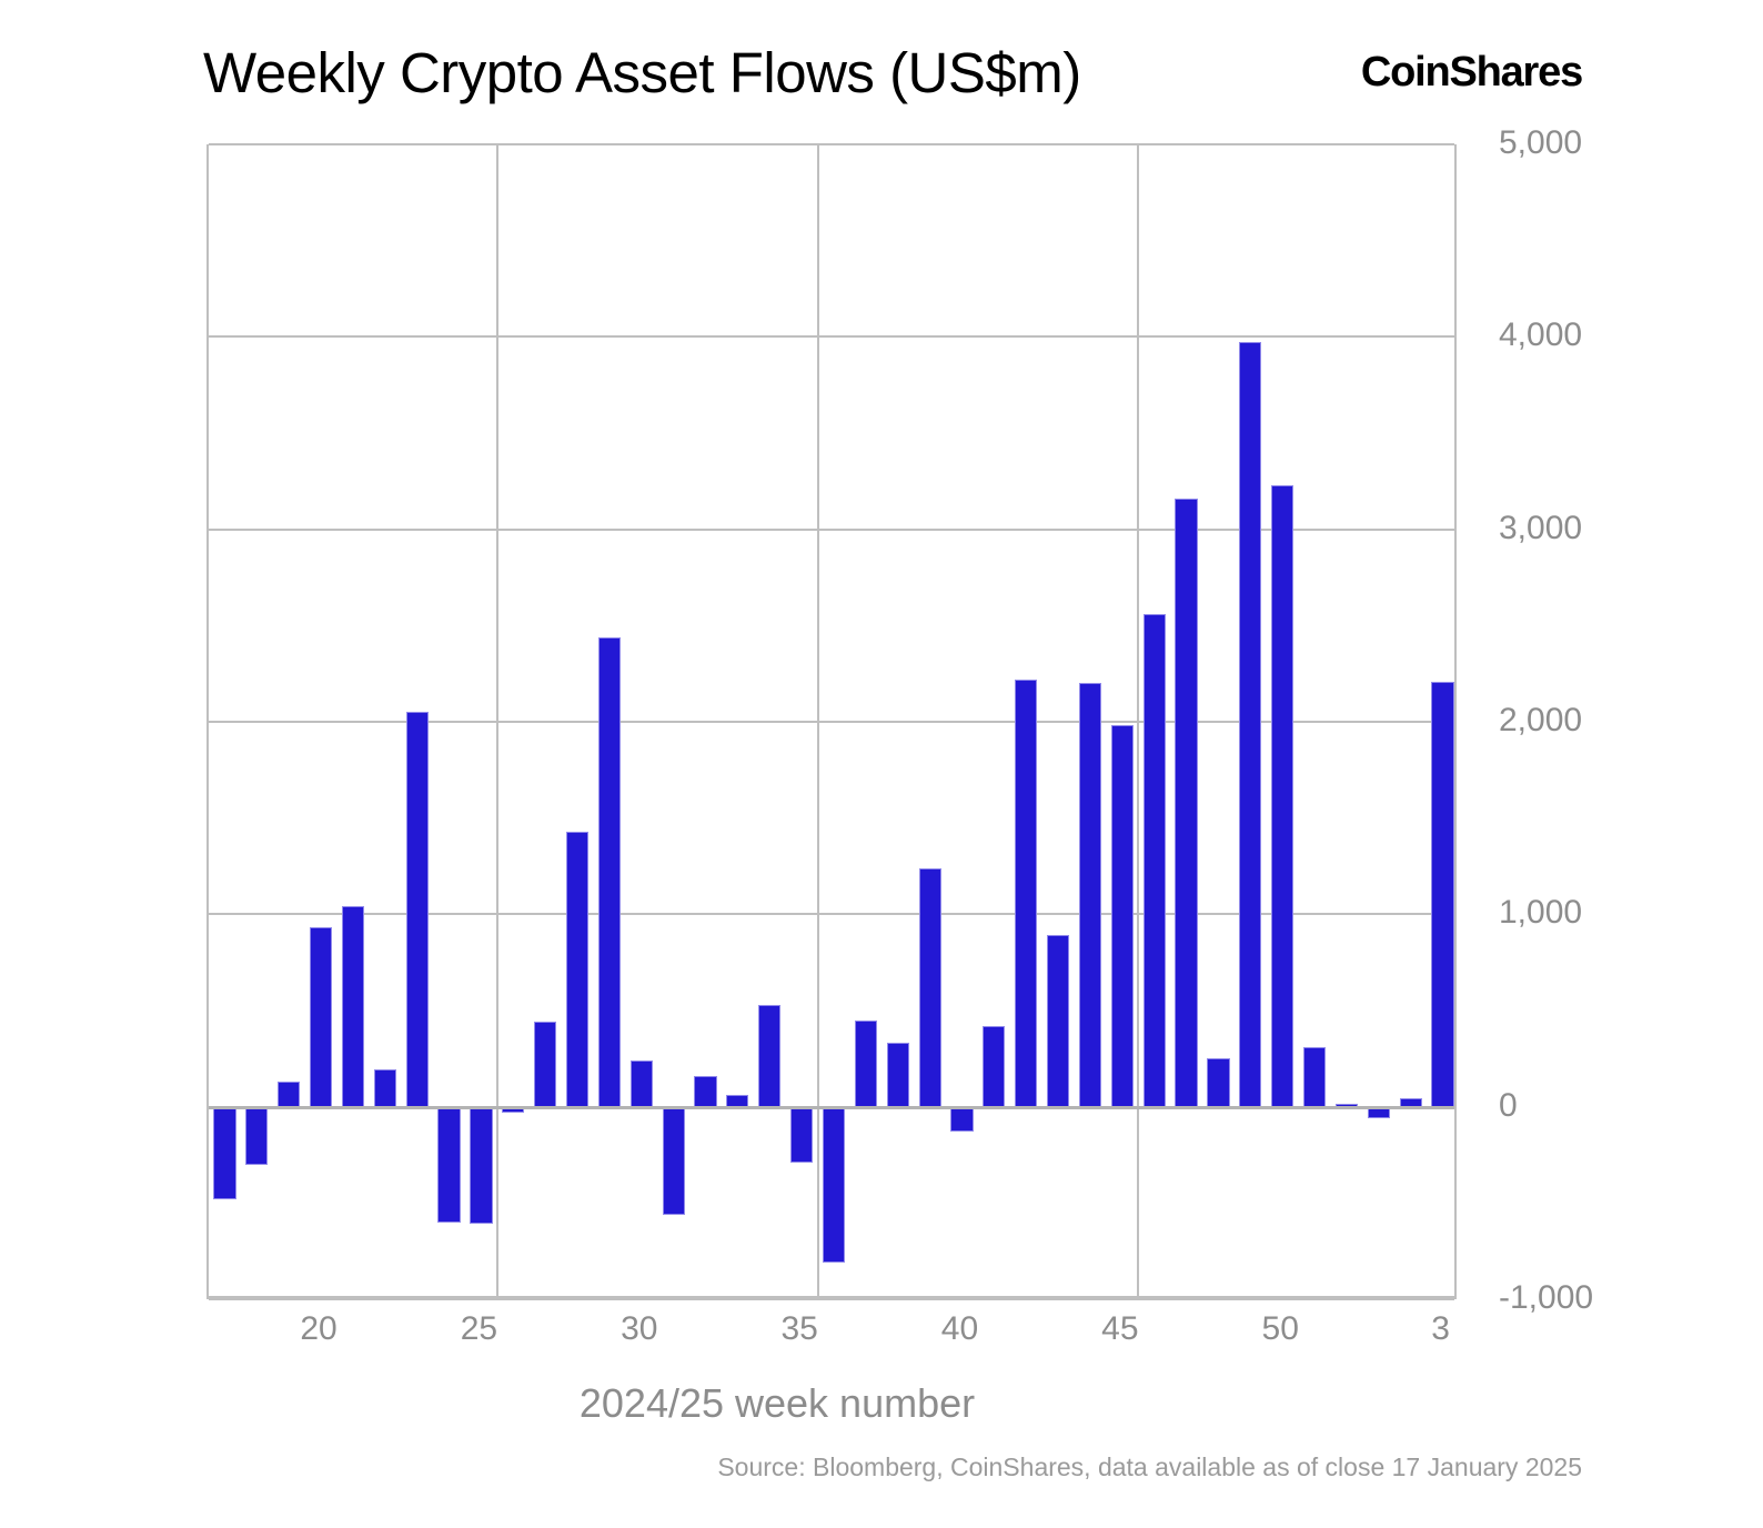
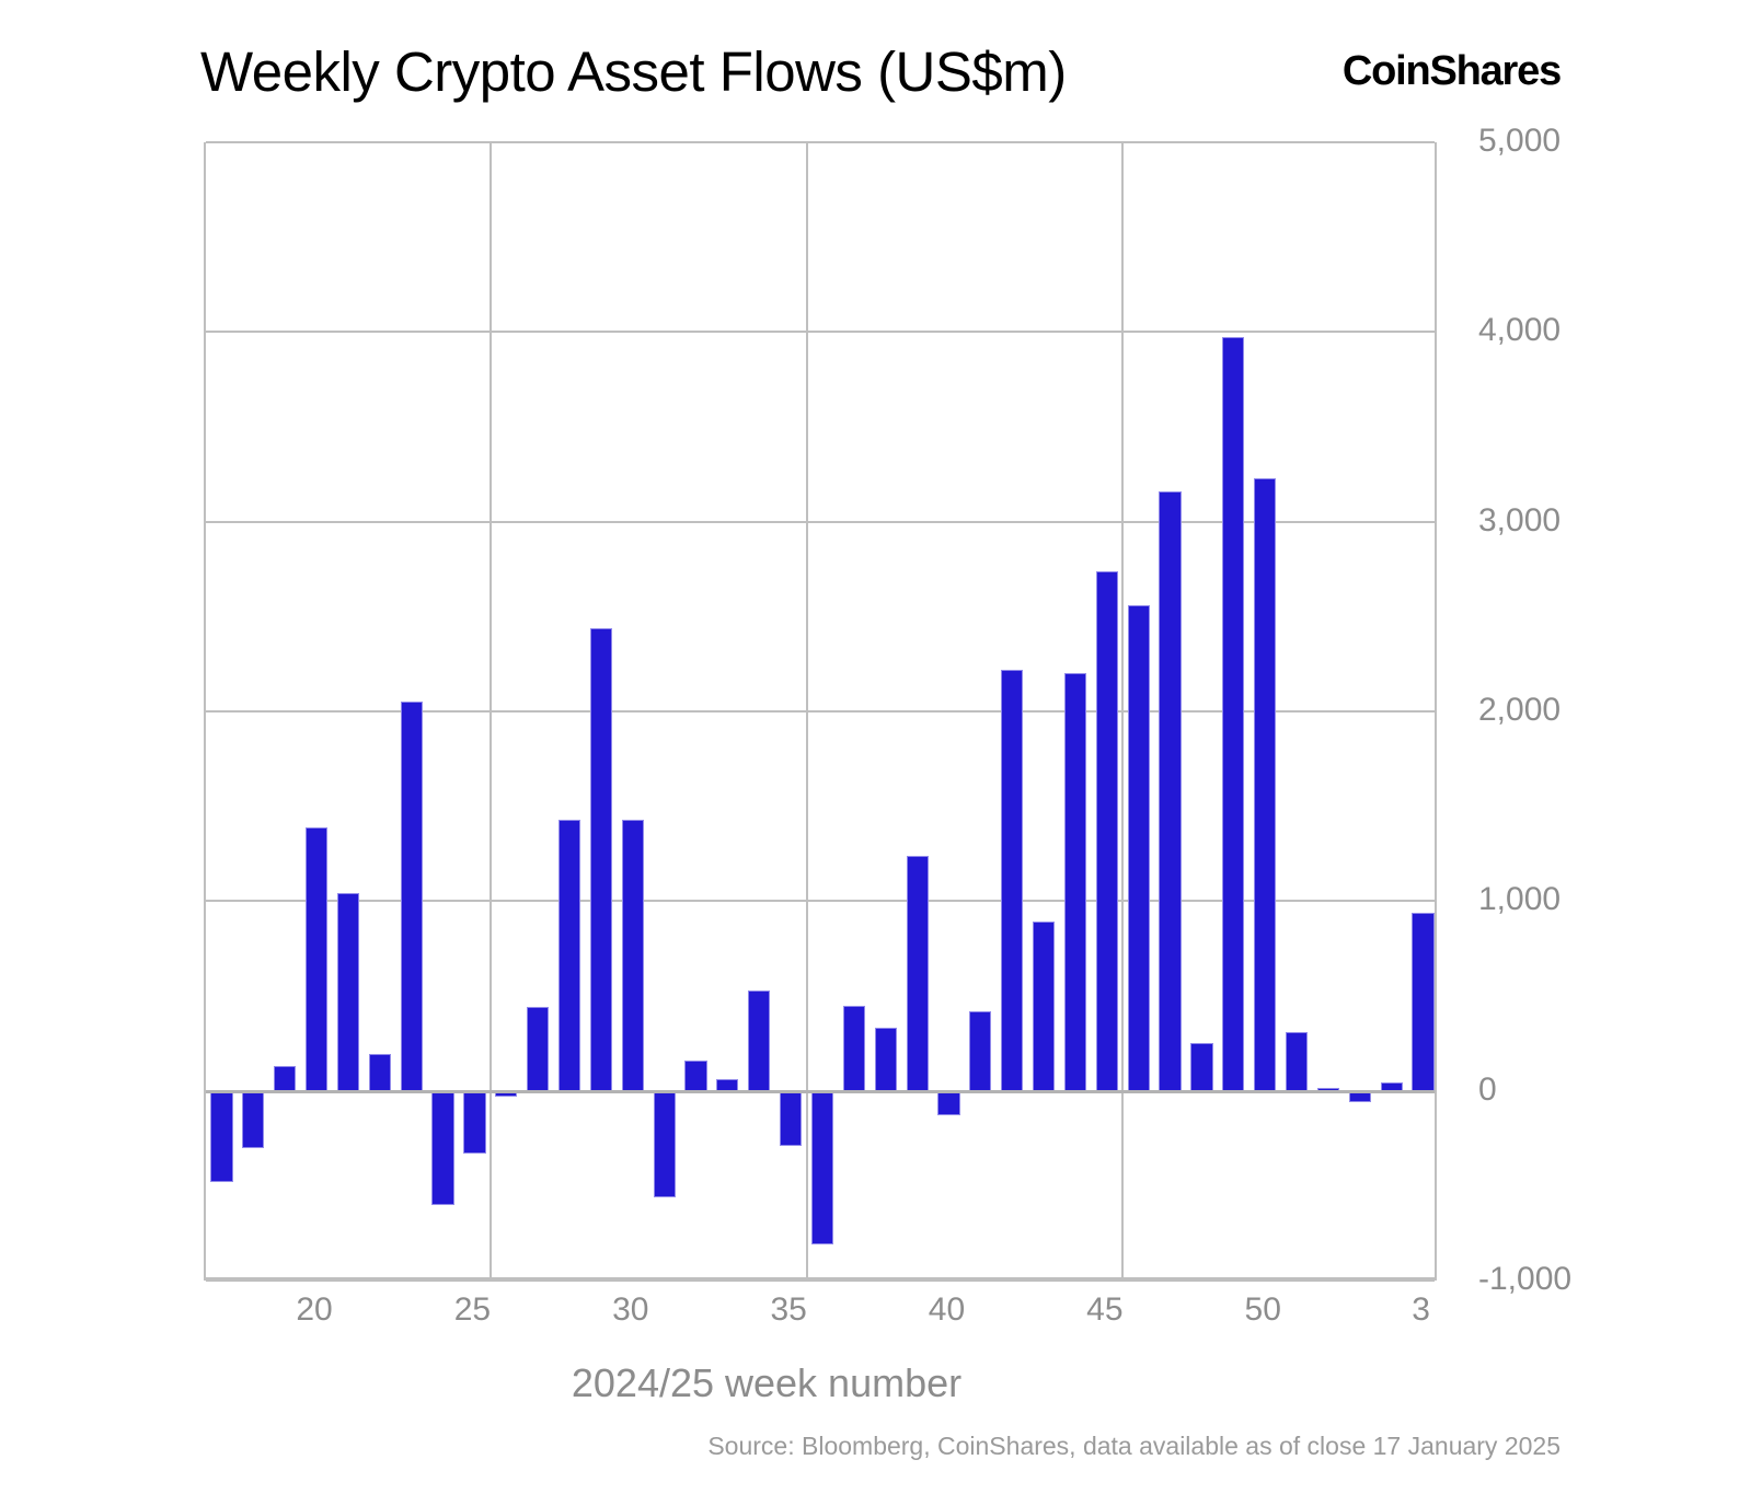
20: 930 -> 1390
25: -610 -> -330
30: 240 -> 1430
45: 1980 -> 2740
3: 2210 -> 940
